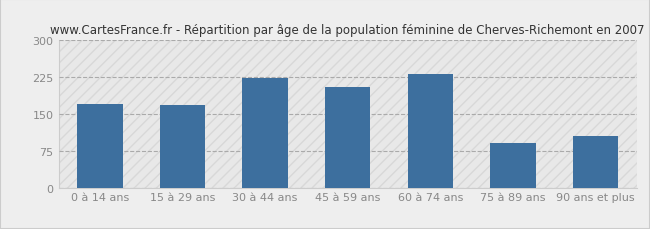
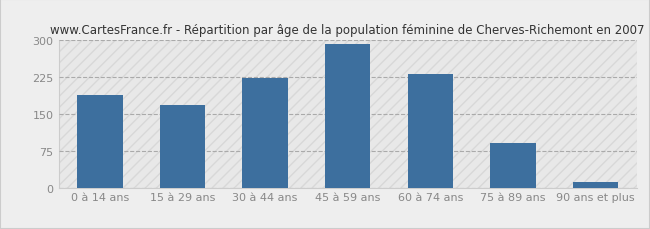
0 à 14 ans: 170 -> 188
45 à 59 ans: 205 -> 292
90 ans et plus: 105 -> 12
